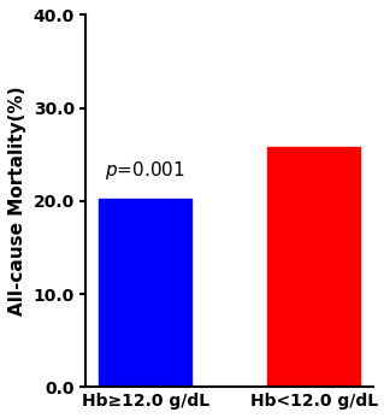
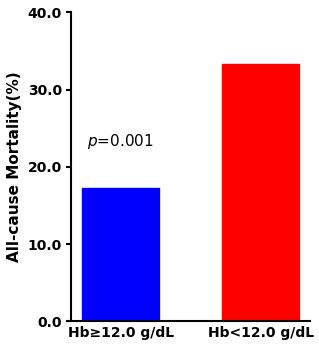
Hb≥12.0 g/dL: 20.2 -> 17.2
Hb<12.0 g/dL: 25.8 -> 33.3
